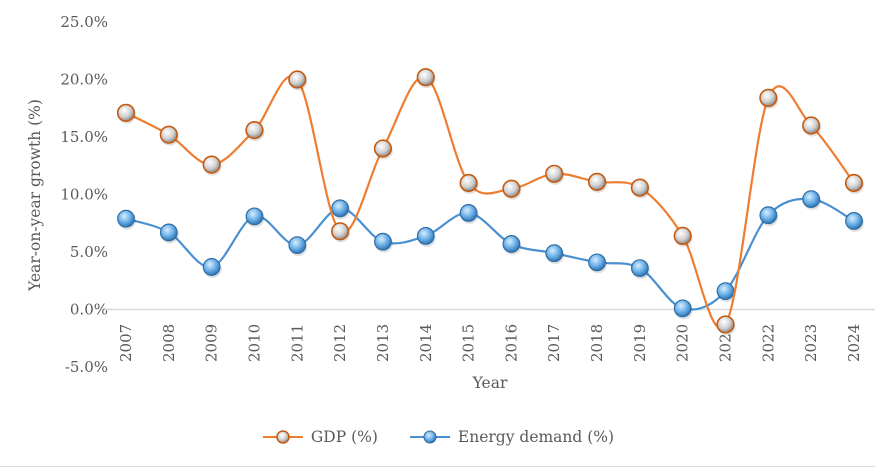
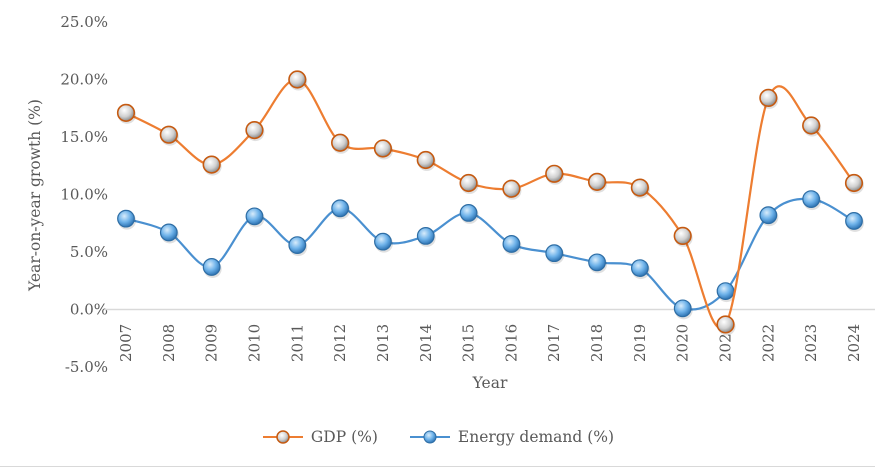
GDP (%)/2012: 6.8% -> 14.5%
GDP (%)/2014: 20.2% -> 13.0%
